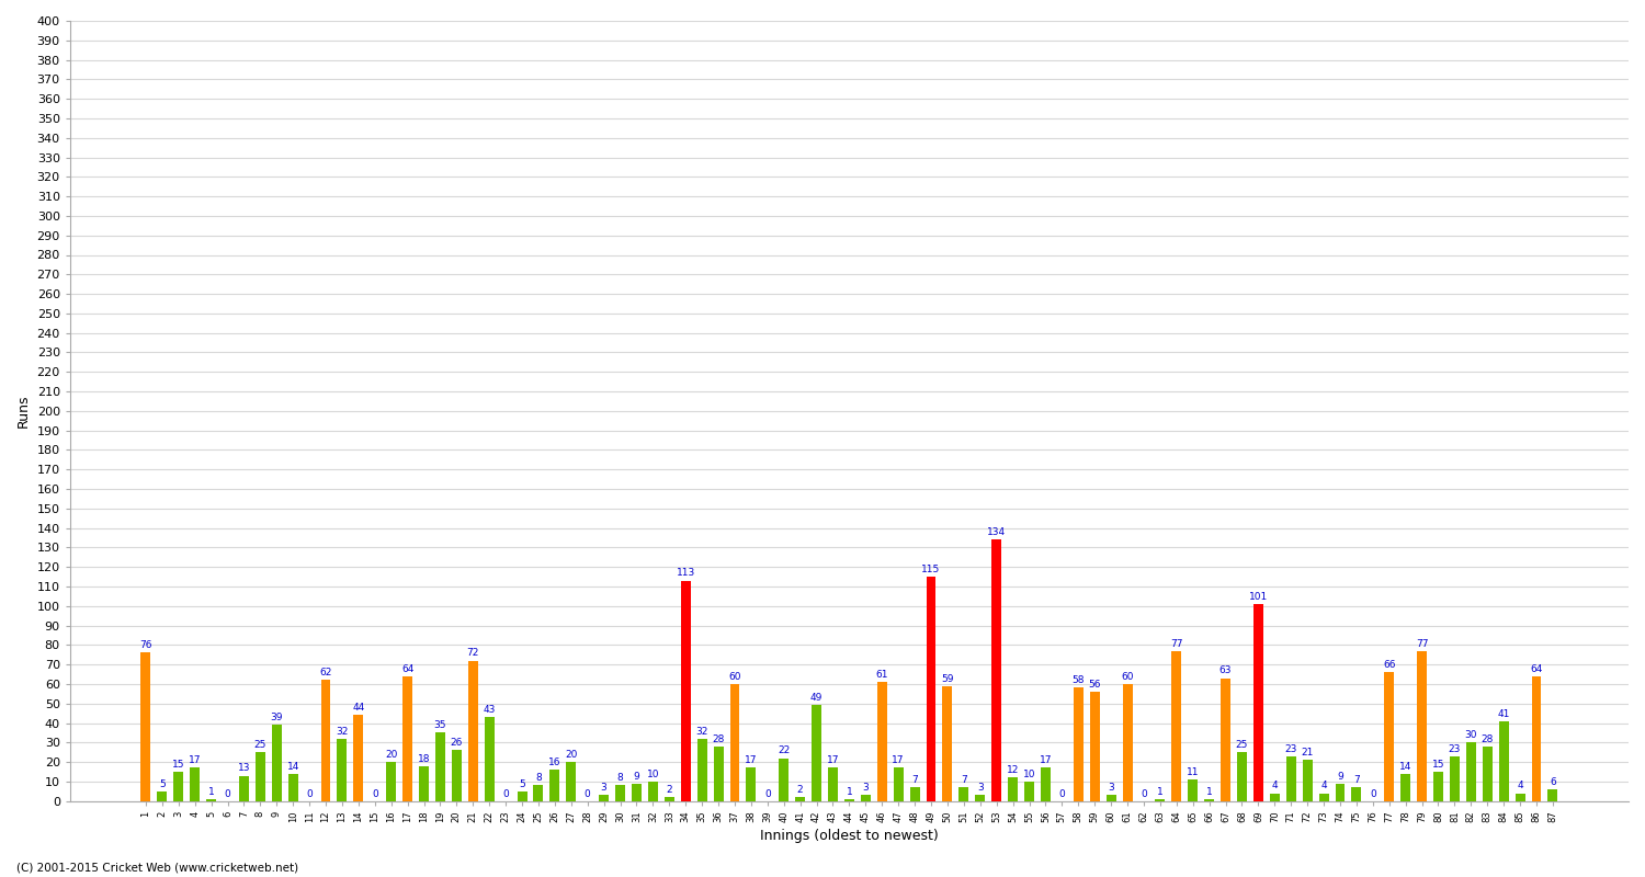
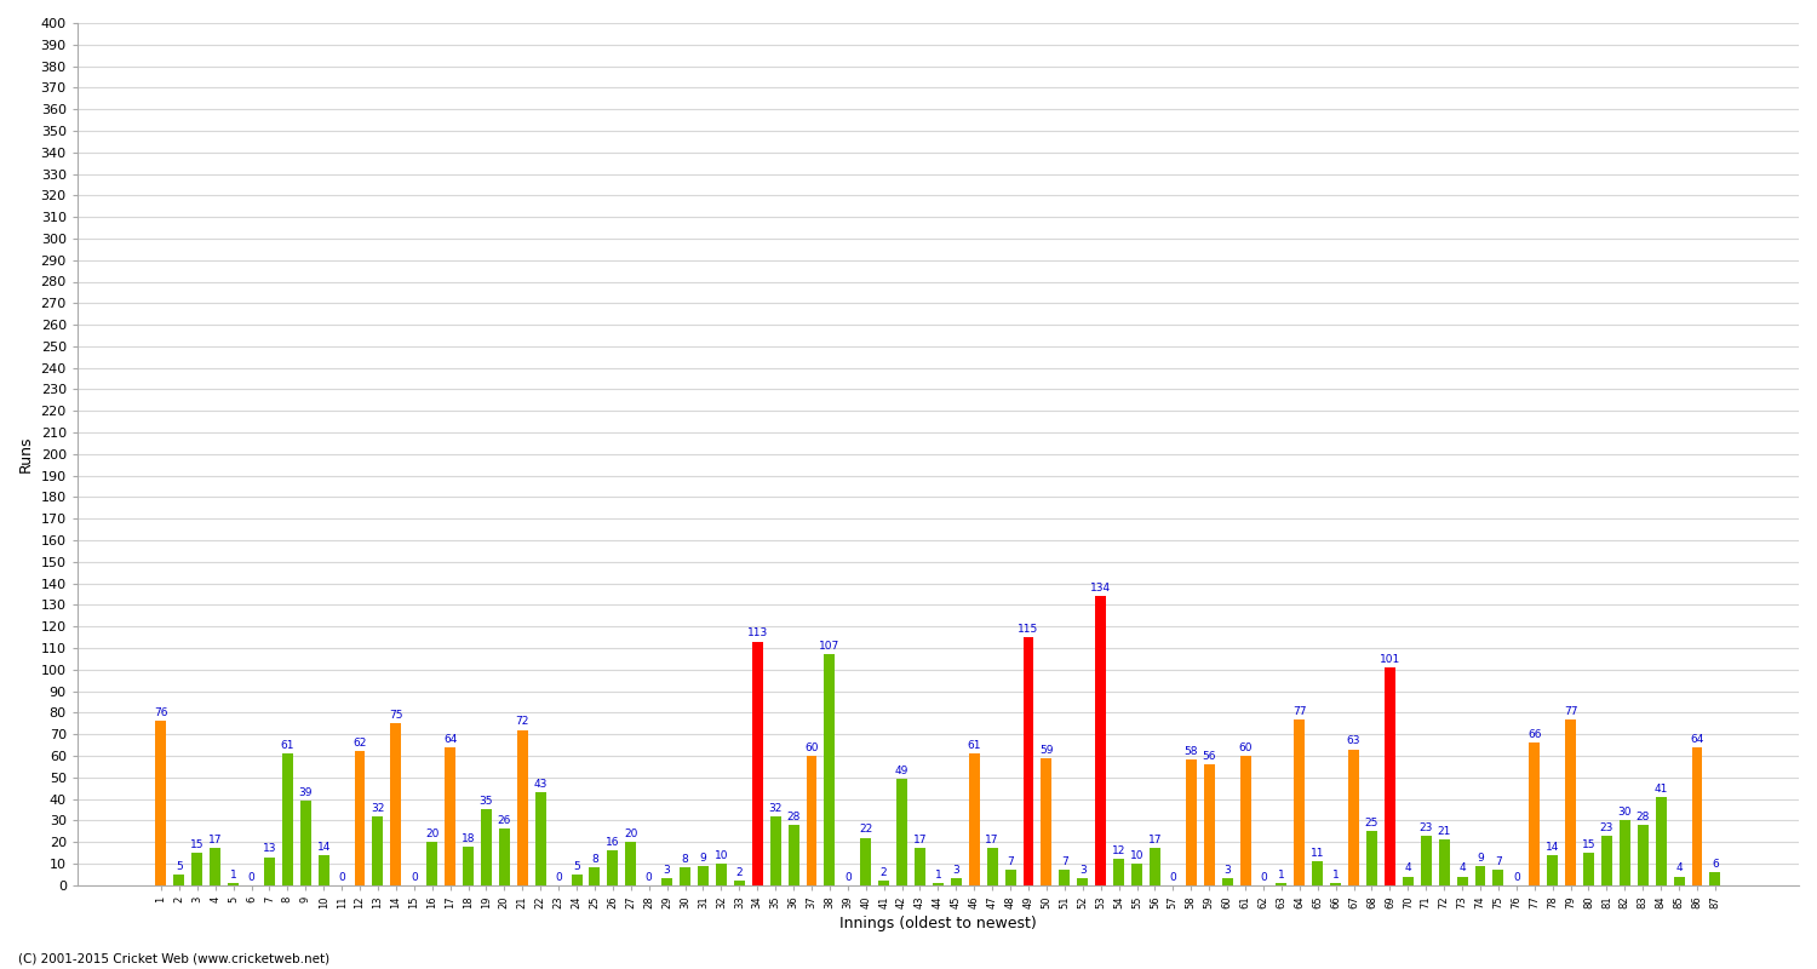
8: 25 -> 61
14: 44 -> 75
38: 17 -> 107
